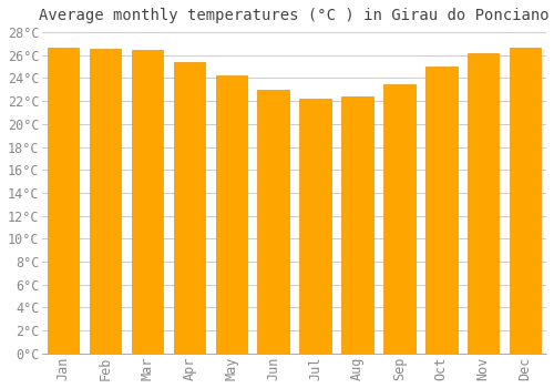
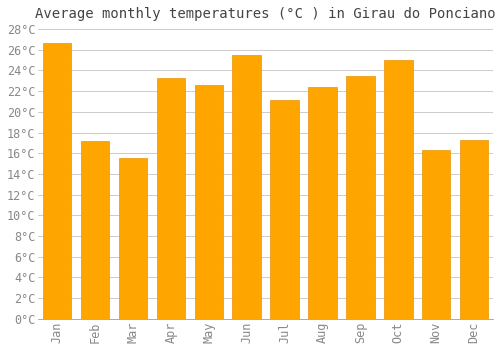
Feb: 26.6°C -> 17.2°C
Mar: 26.5°C -> 15.5°C
Apr: 25.4°C -> 23.3°C
May: 24.2°C -> 22.6°C
Jun: 23.0°C -> 25.5°C
Jul: 22.2°C -> 21.1°C
Nov: 26.2°C -> 16.3°C
Dec: 26.7°C -> 17.3°C
